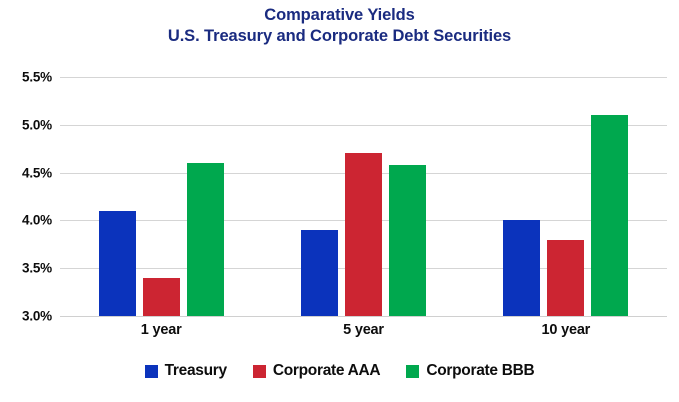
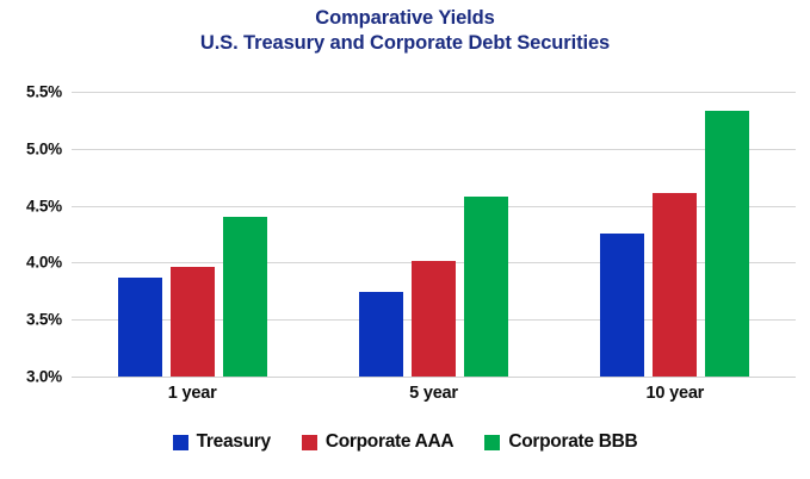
Treasury/1 year: 4.1% -> 3.9%
Corporate AAA/1 year: 3.4% -> 4.0%
Corporate BBB/1 year: 4.6% -> 4.4%
Treasury/5 year: 3.9% -> 3.7%
Corporate AAA/5 year: 4.7% -> 4.0%
Treasury/10 year: 4.0% -> 4.3%
Corporate AAA/10 year: 3.8% -> 4.6%
Corporate BBB/10 year: 5.1% -> 5.3%
